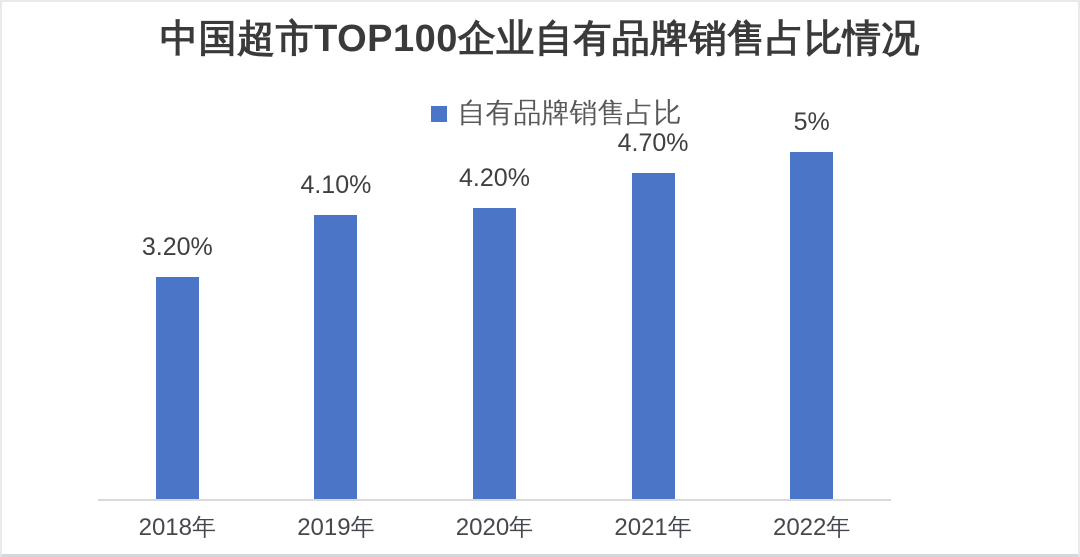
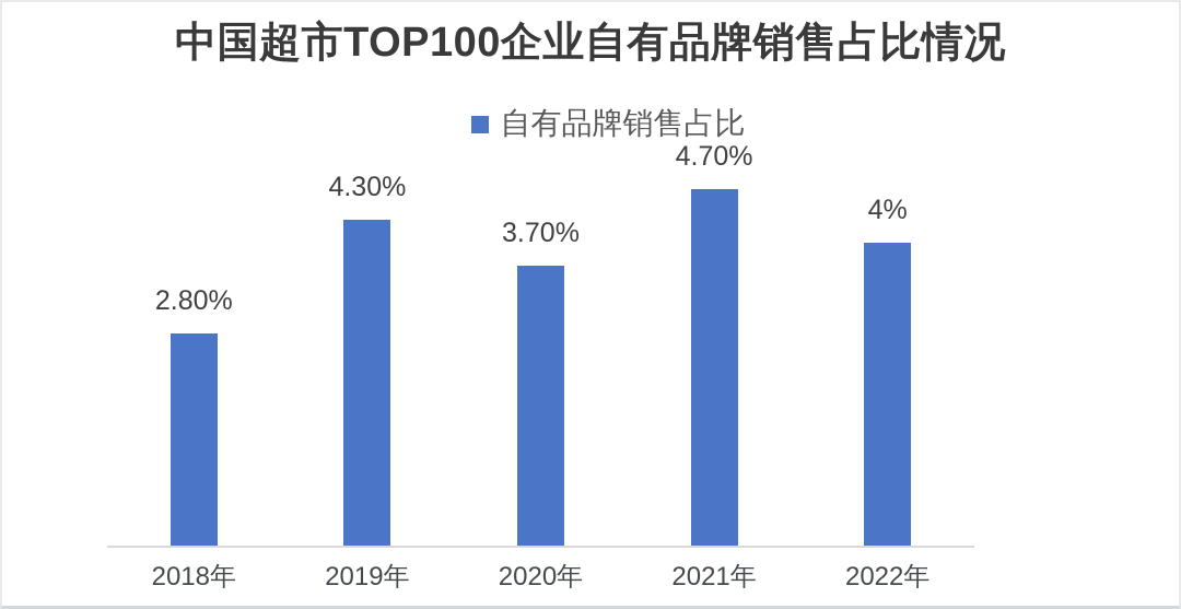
2018年: 3.20% -> 2.80%
2019年: 4.10% -> 4.30%
2020年: 4.20% -> 3.70%
2022年: 5% -> 4%
